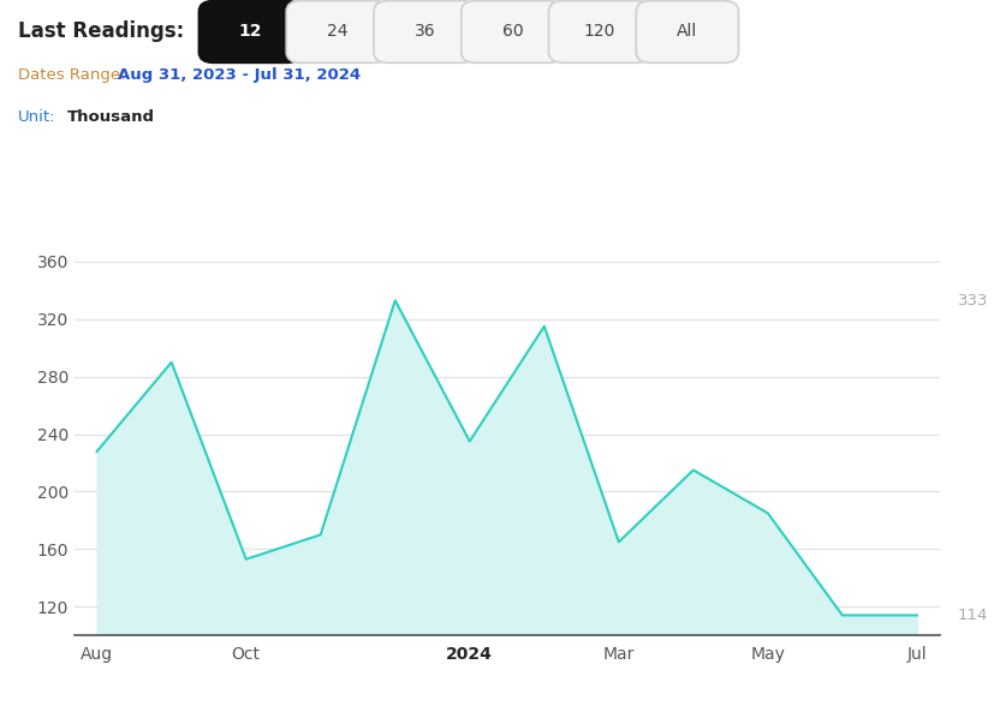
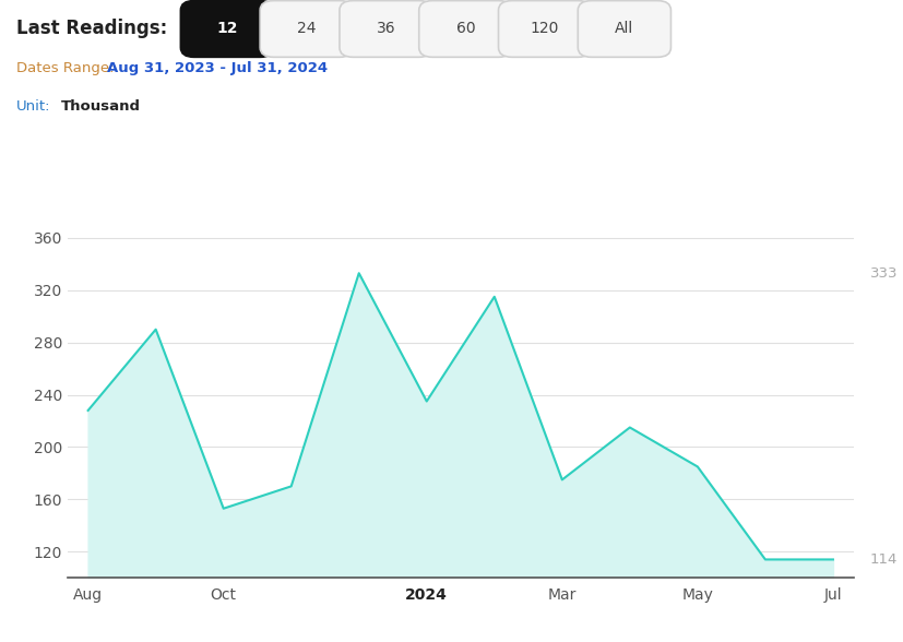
Mar: 165 -> 175
